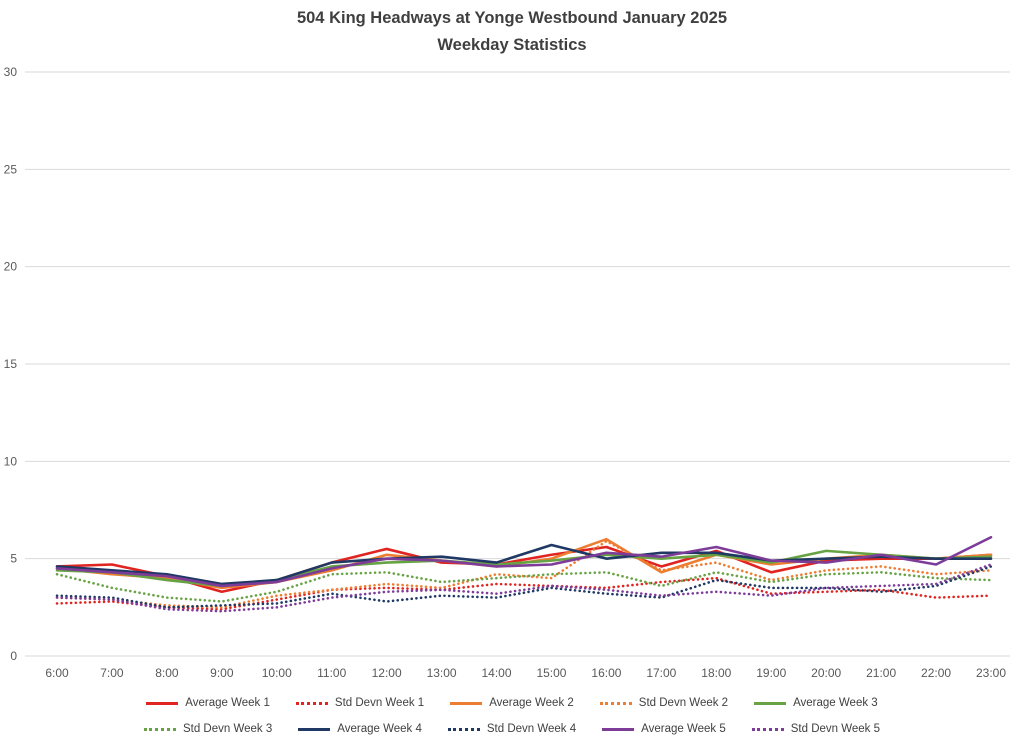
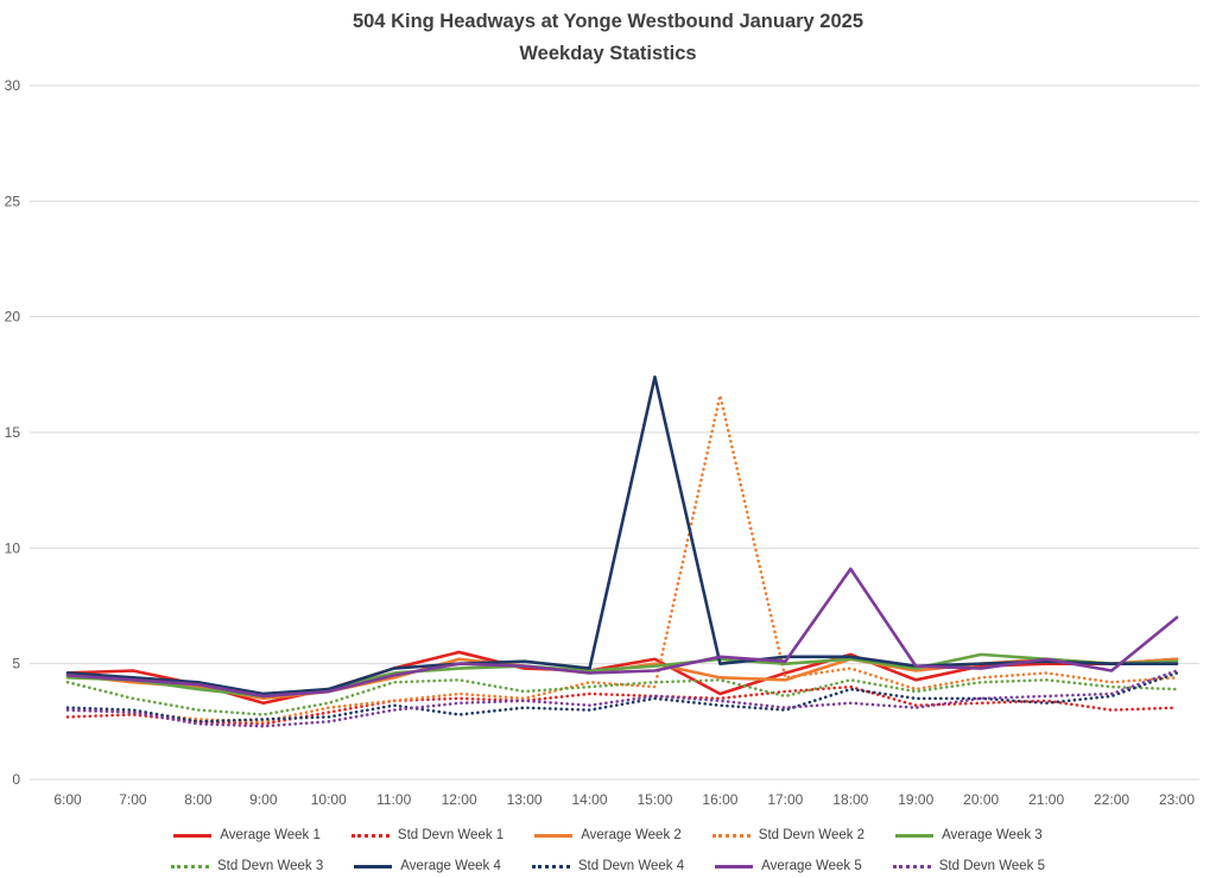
Average Week 4/15:00: 5.7 -> 17.4
Average Week 1/16:00: 5.6 -> 3.7
Average Week 2/16:00: 6.0 -> 4.4
Std Devn Week 2/16:00: 5.9 -> 16.6
Average Week 5/18:00: 5.6 -> 9.1
Average Week 5/23:00: 6.1 -> 7.0
